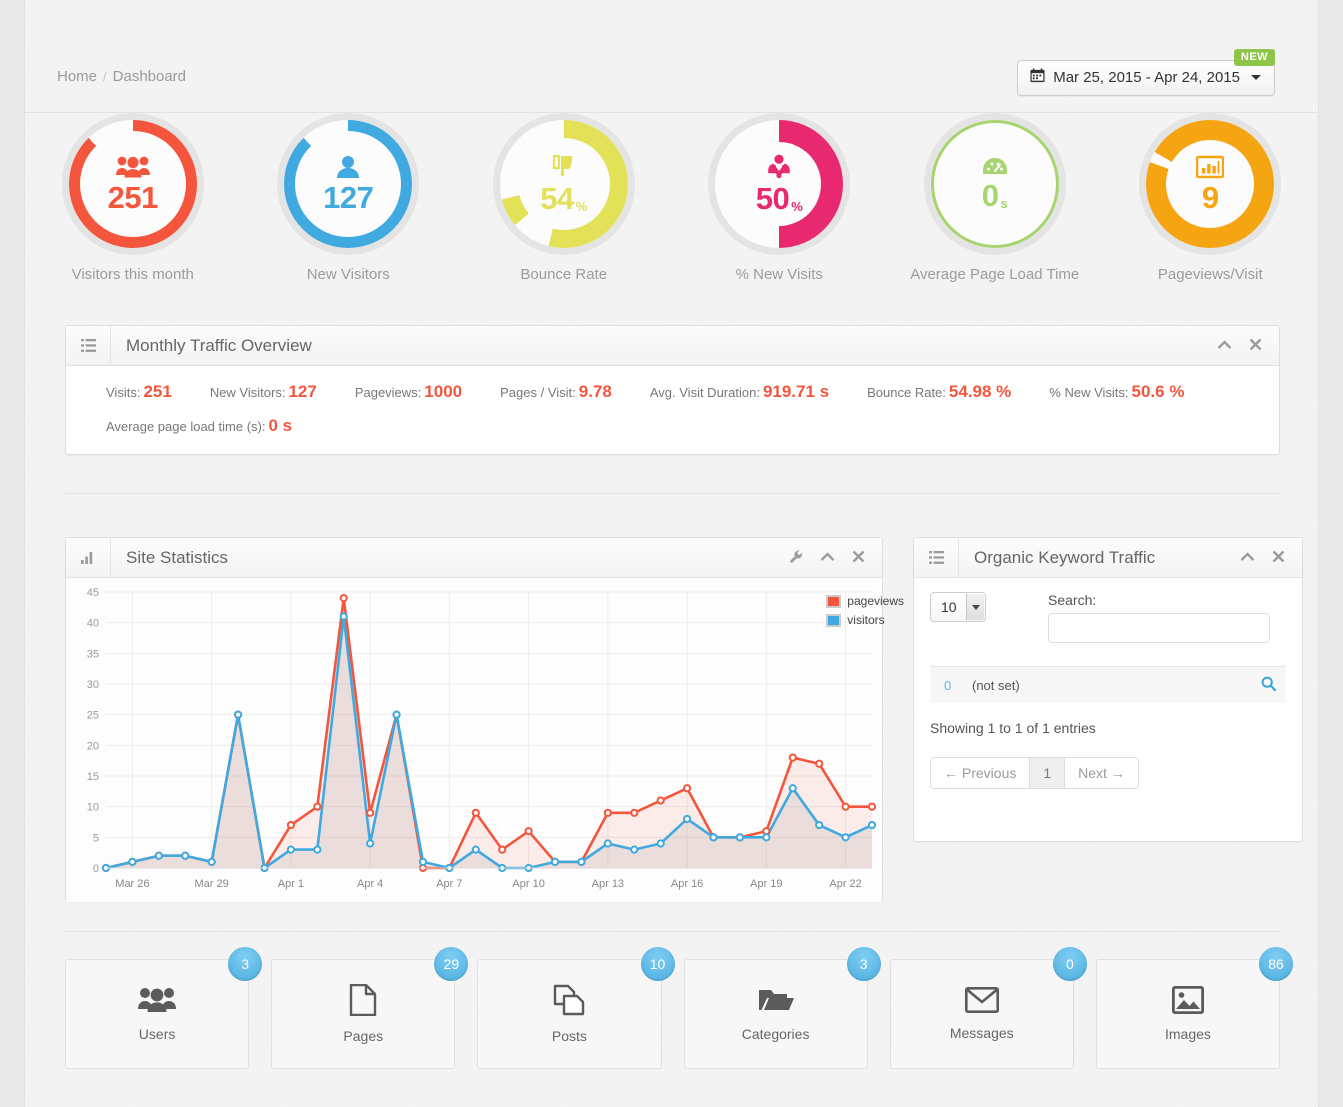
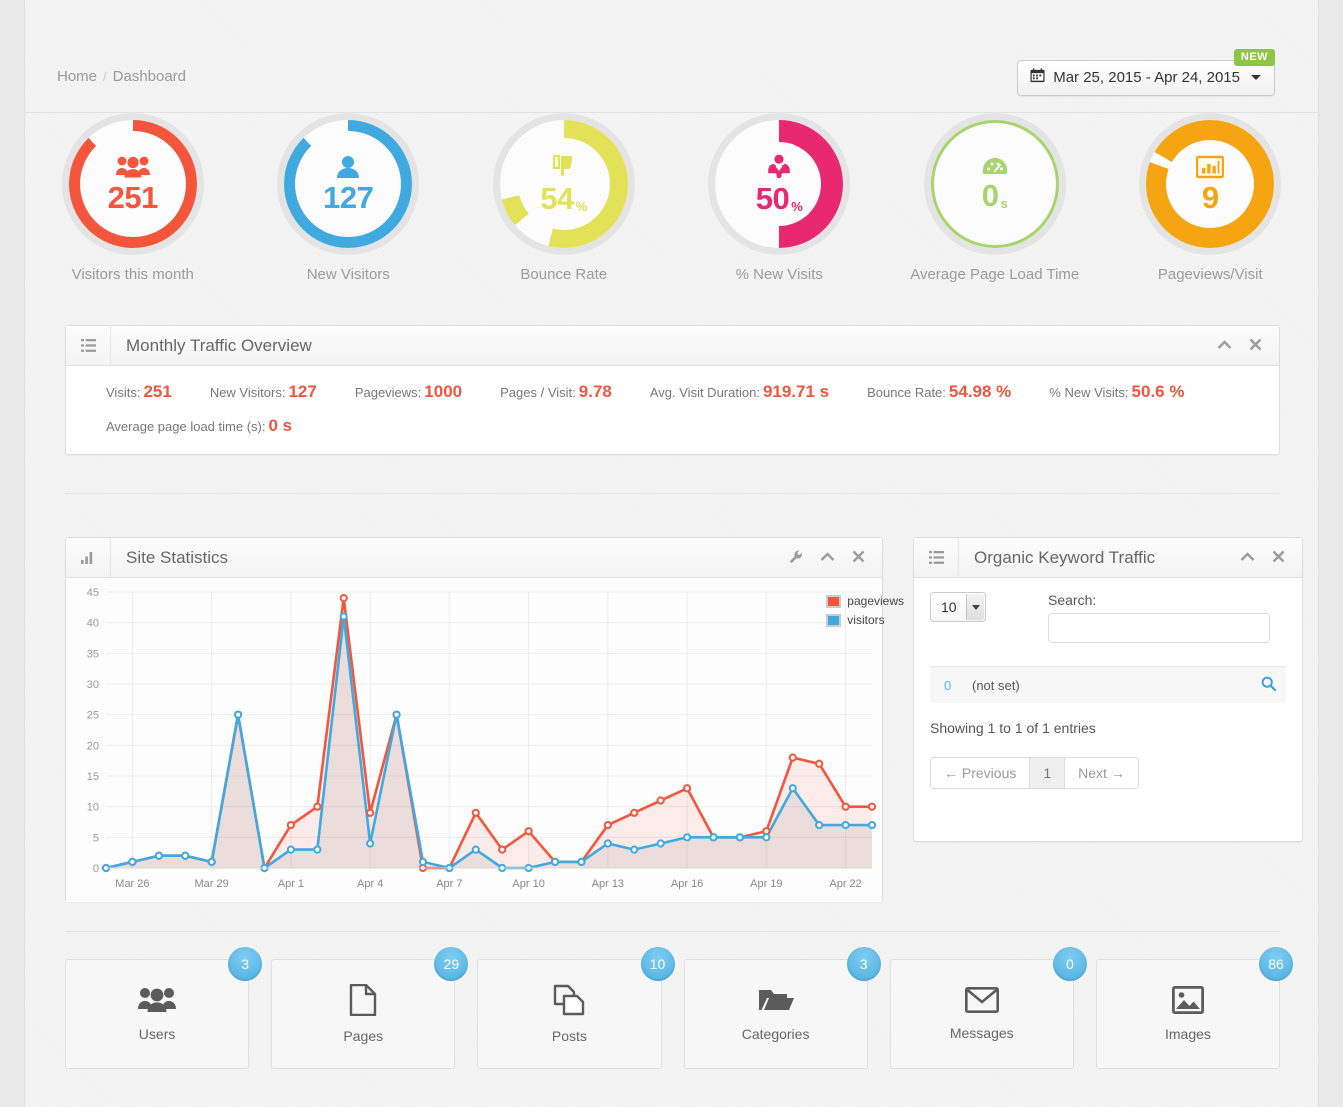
pageviews/Apr 13: 9 -> 7
visitors/Apr 16: 8 -> 5
visitors/Apr 22: 5 -> 7
